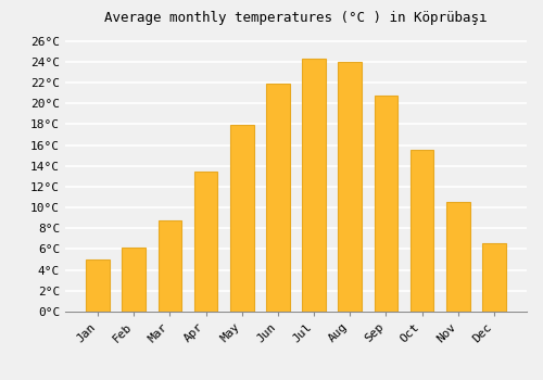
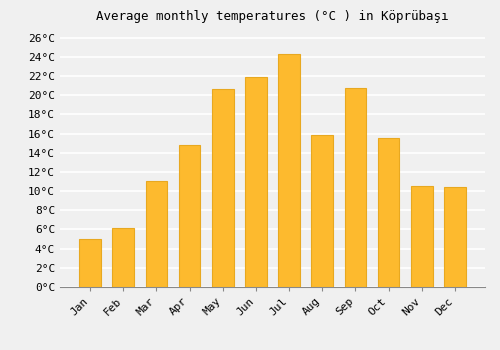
Mar: 8.8°C -> 11.0°C
Apr: 13.5°C -> 14.8°C
May: 17.9°C -> 20.6°C
Aug: 24.0°C -> 15.8°C
Dec: 6.6°C -> 10.4°C
